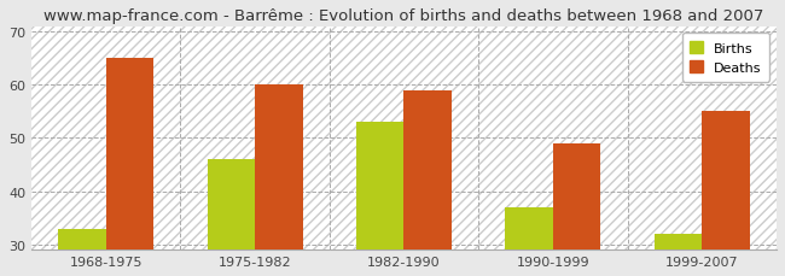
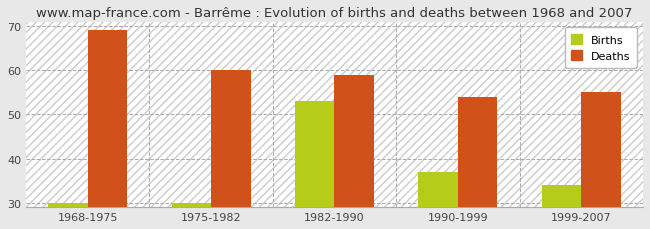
Births/1968-1975: 33 -> 30
Deaths/1968-1975: 65 -> 69
Births/1975-1982: 46 -> 30
Deaths/1990-1999: 49 -> 54
Births/1999-2007: 32 -> 34
